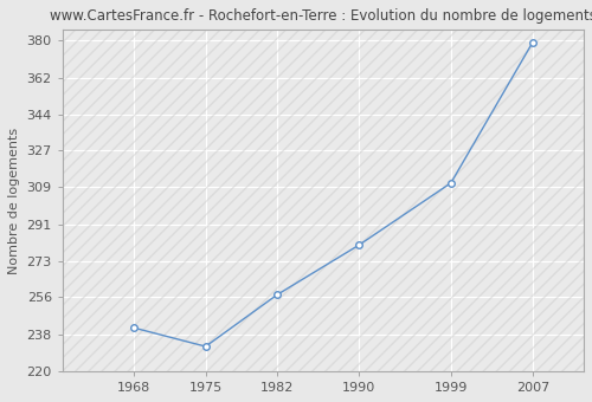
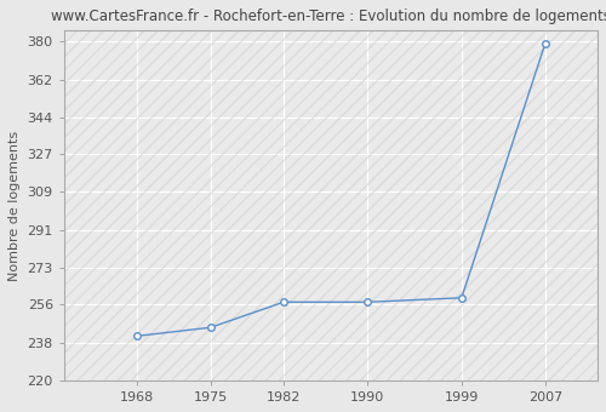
1975: 232 -> 245
1990: 281 -> 257
1999: 311 -> 259
